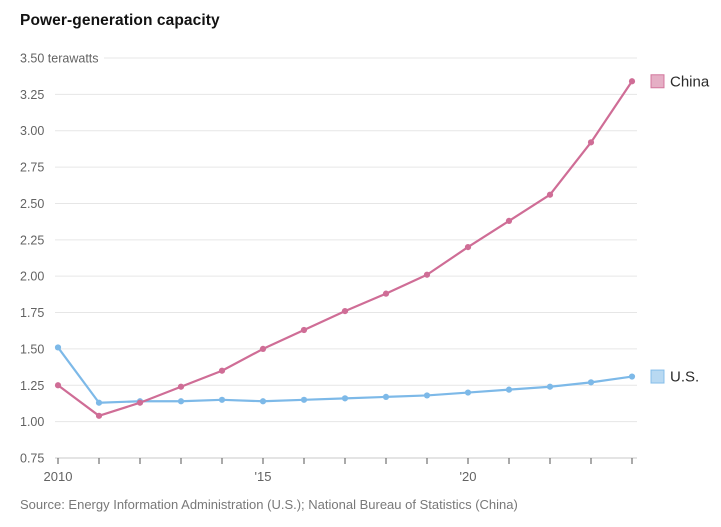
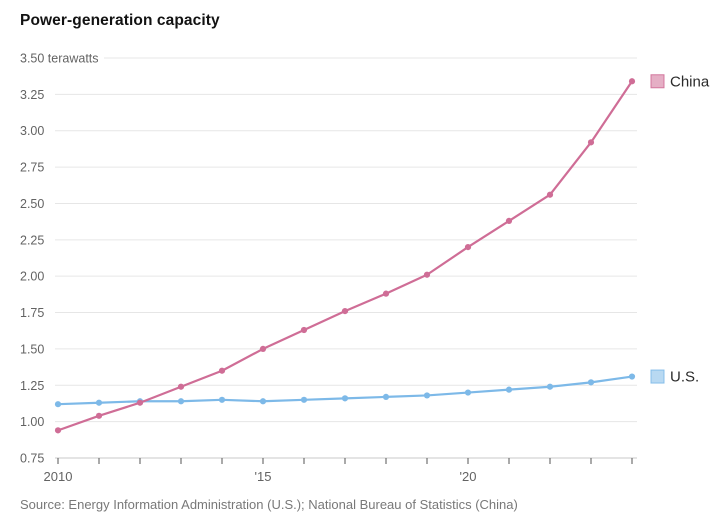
China/2010: 1.25 -> 0.94
U.S./2010: 1.51 -> 1.12
